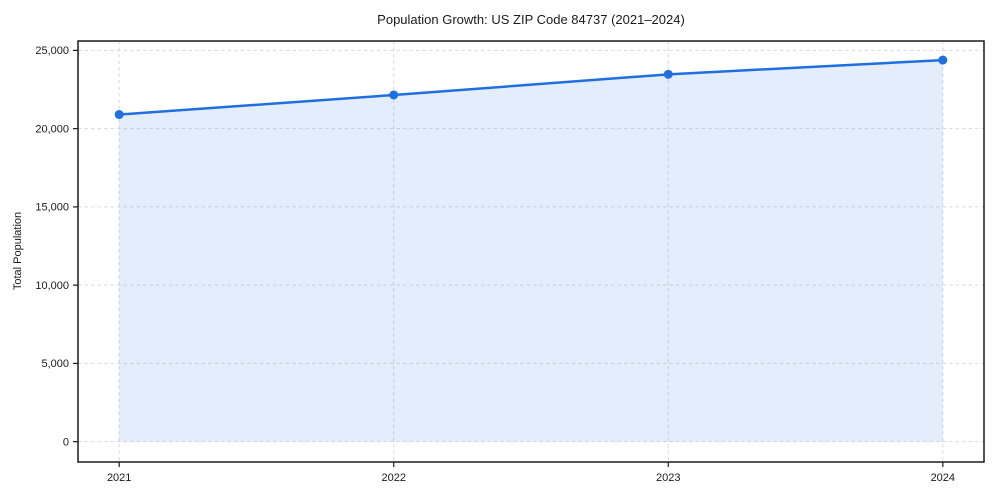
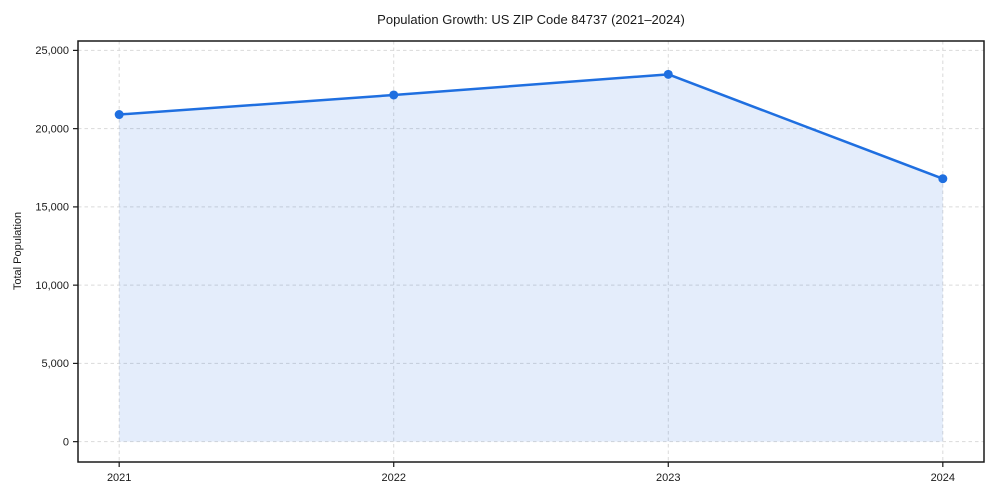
2024: 24400 -> 16800
